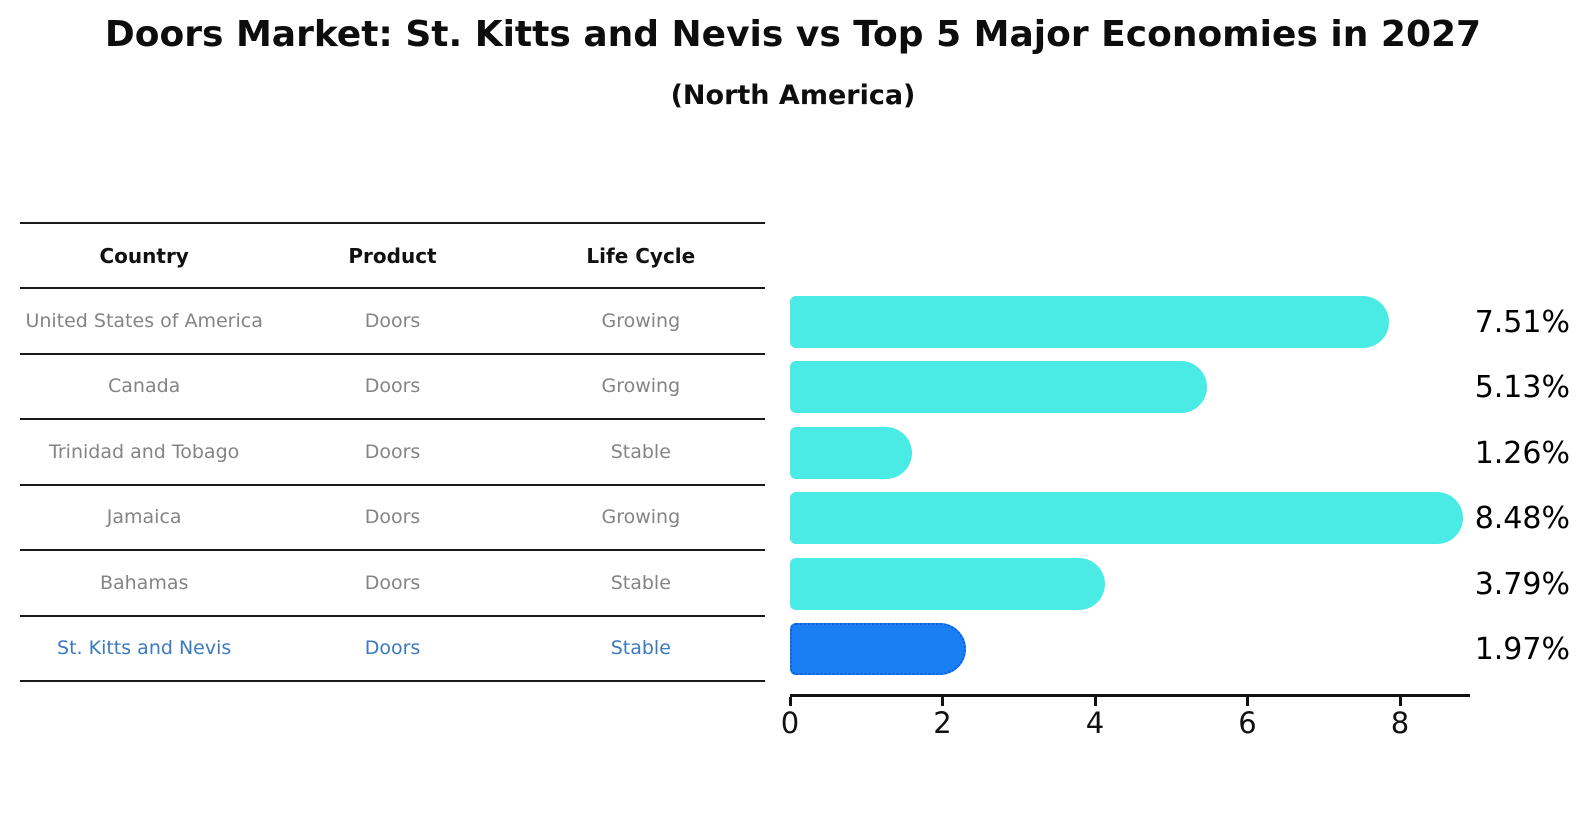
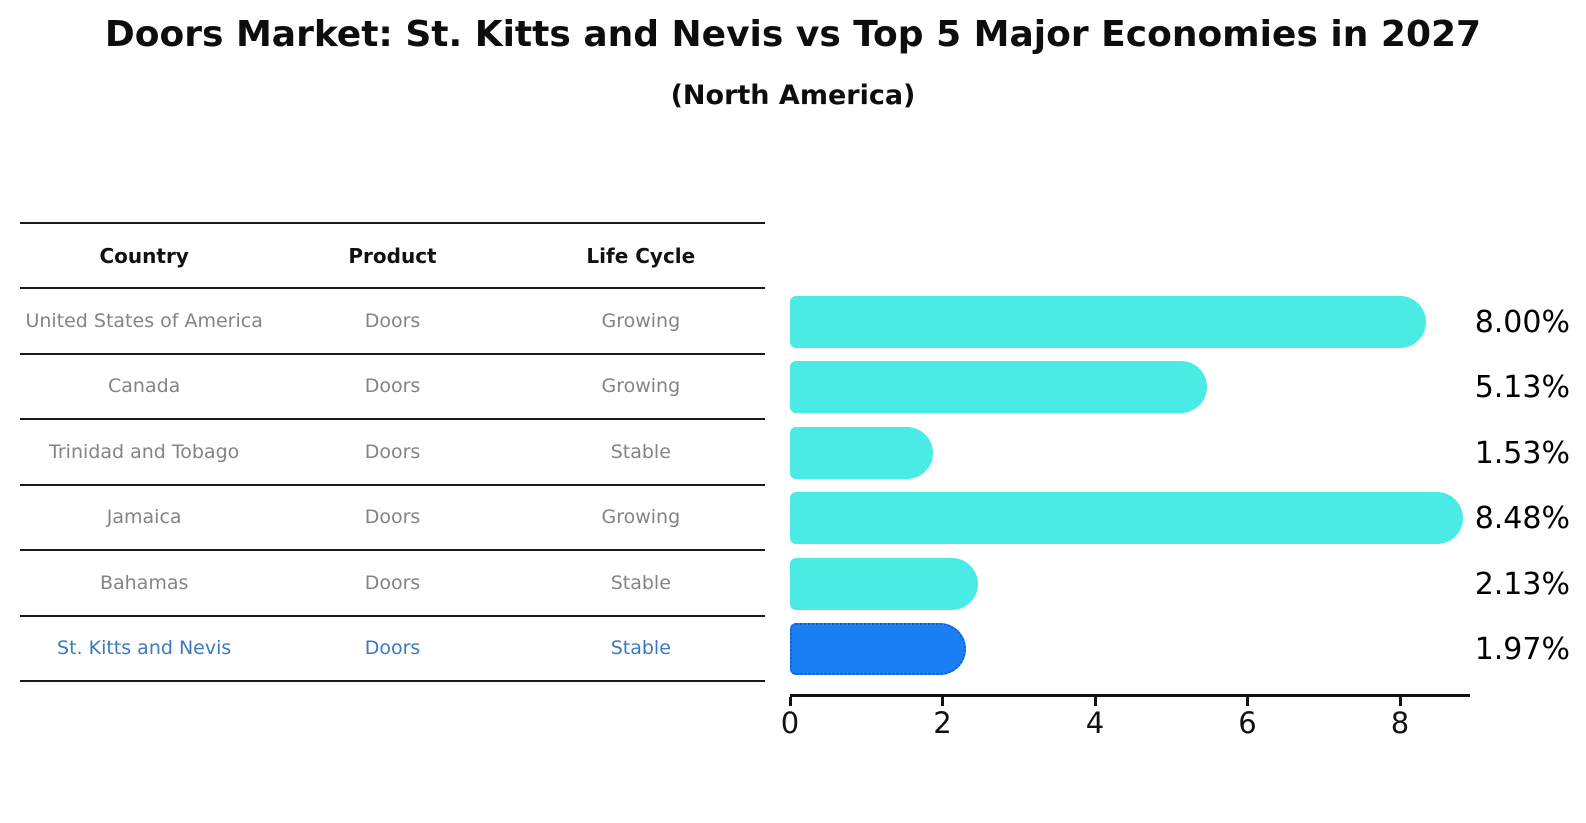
United States of America: 7.51% -> 8.00%
Trinidad and Tobago: 1.26% -> 1.53%
Bahamas: 3.79% -> 2.13%
